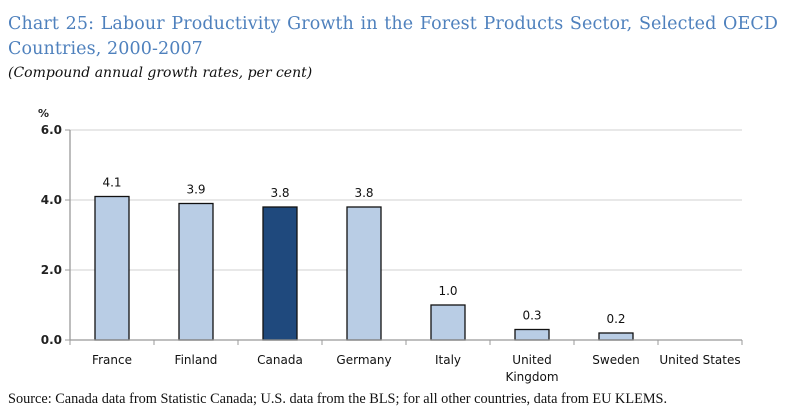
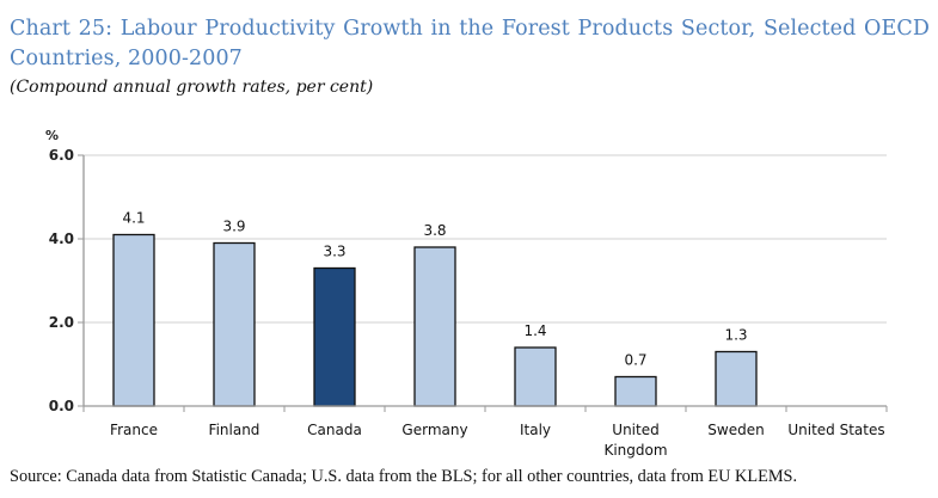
Canada: 3.8 -> 3.3
Italy: 1.0 -> 1.4
United Kingdom: 0.3 -> 0.7
Sweden: 0.2 -> 1.3
